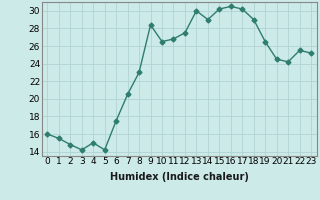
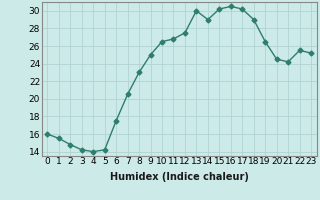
4: 15.0 -> 14.0
9: 28.4 -> 25.0
